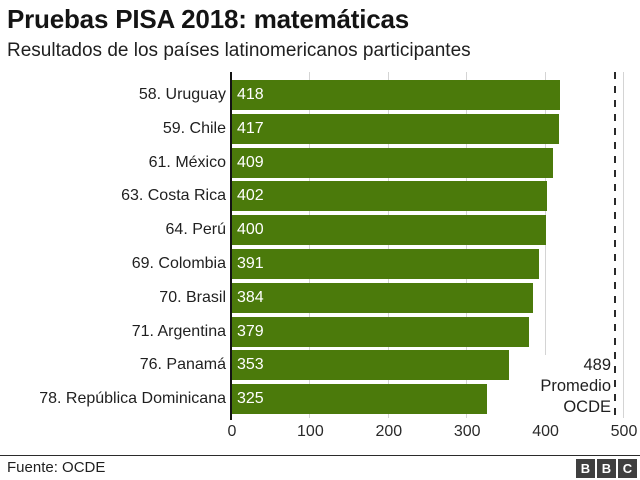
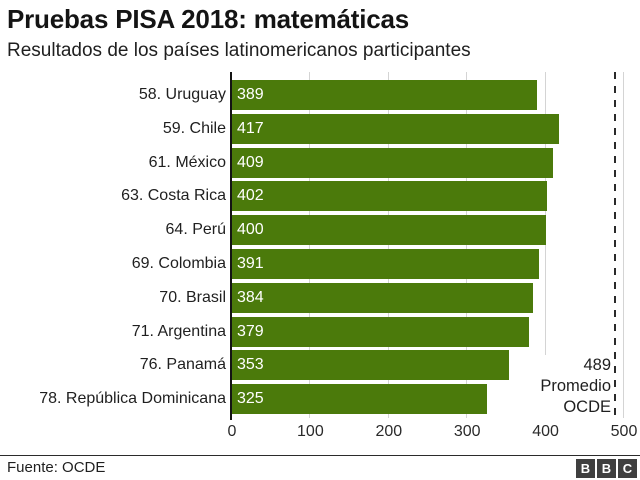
58. Uruguay: 418 -> 389
